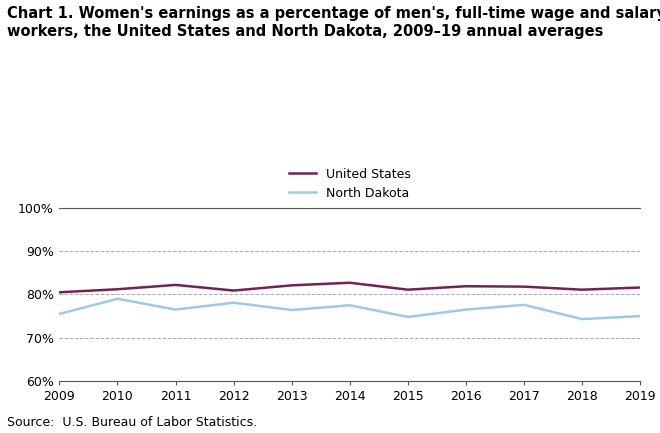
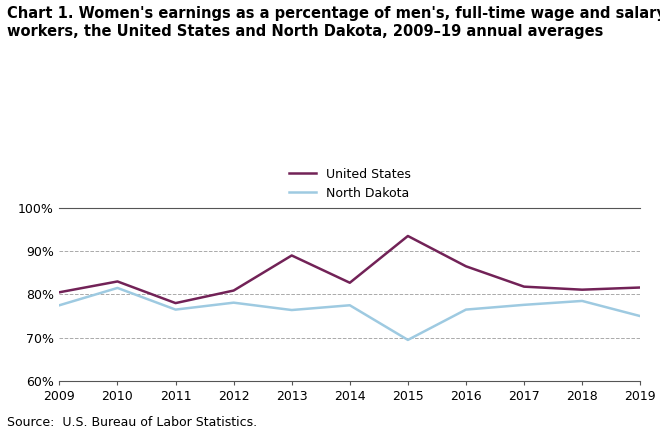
North Dakota/2009: 75.5% -> 77.5%
United States/2010: 81.2% -> 83.0%
North Dakota/2010: 79.0% -> 81.5%
United States/2011: 82.2% -> 78.0%
United States/2013: 82.1% -> 89.0%
United States/2015: 81.1% -> 93.5%
North Dakota/2015: 74.8% -> 69.5%
United States/2016: 81.9% -> 86.5%
North Dakota/2018: 74.3% -> 78.5%
